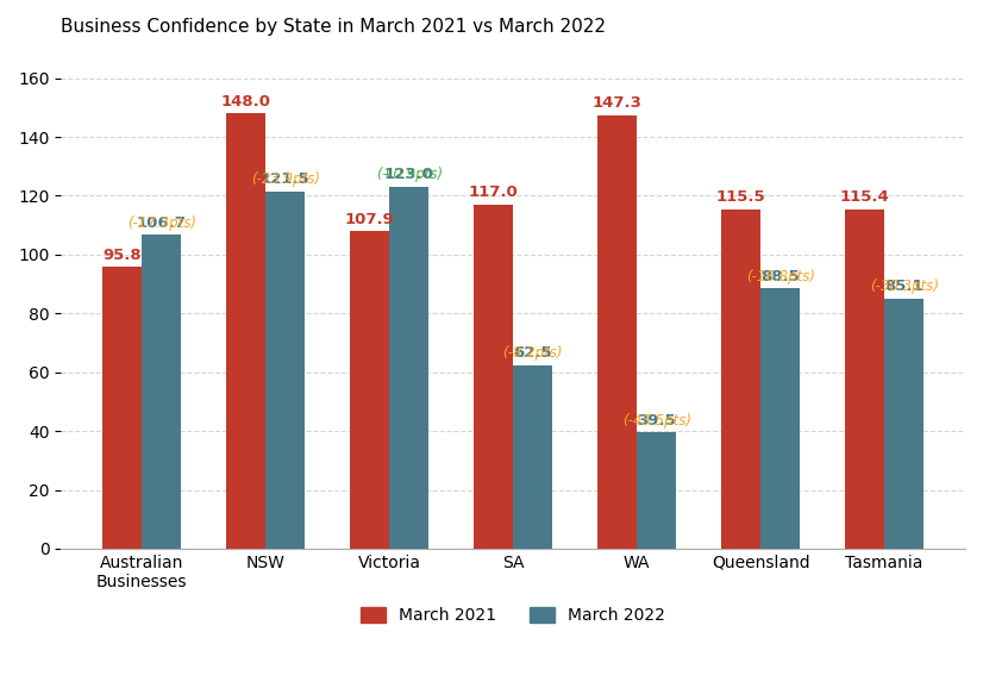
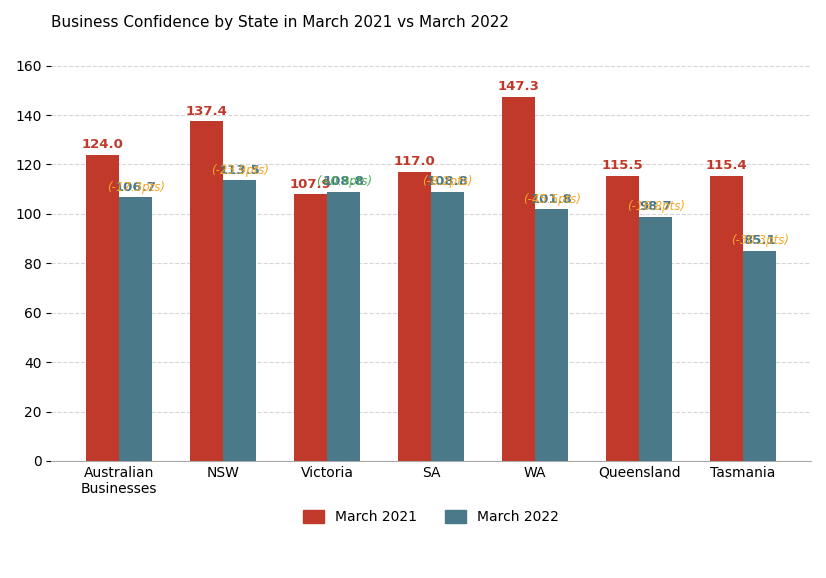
March 2021/Australian Businesses: 95.8 -> 124.0
March 2021/NSW: 148.0 -> 137.4
March 2022/NSW: 121.5 -> 113.5
March 2022/Victoria: 123.0 -> 108.8
March 2022/SA: 62.5 -> 108.8
March 2022/WA: 39.5 -> 101.8
March 2022/Queensland: 88.5 -> 98.7
